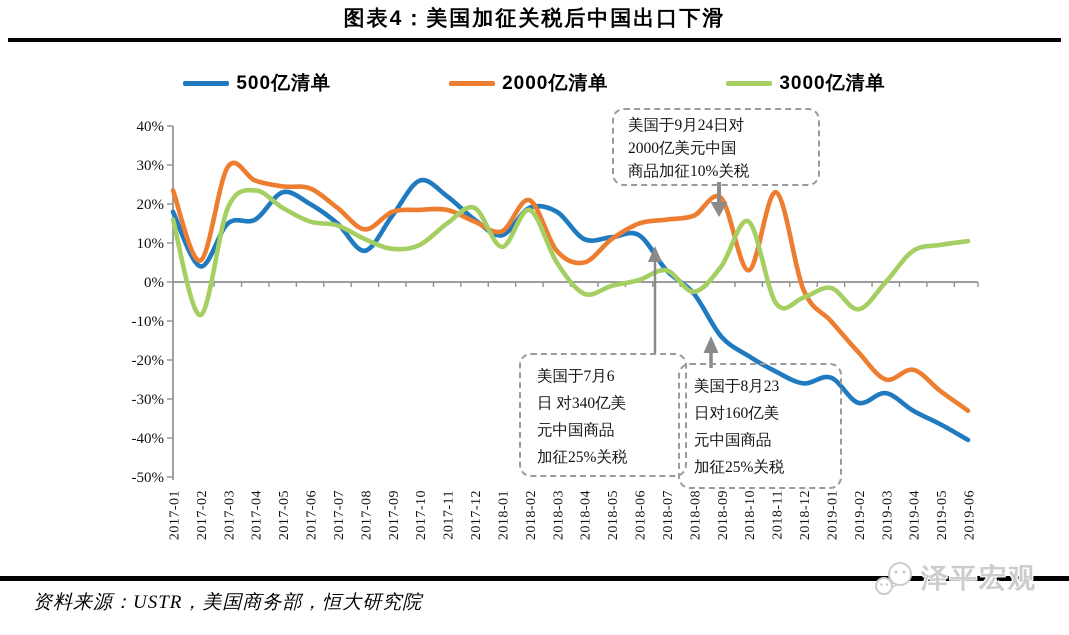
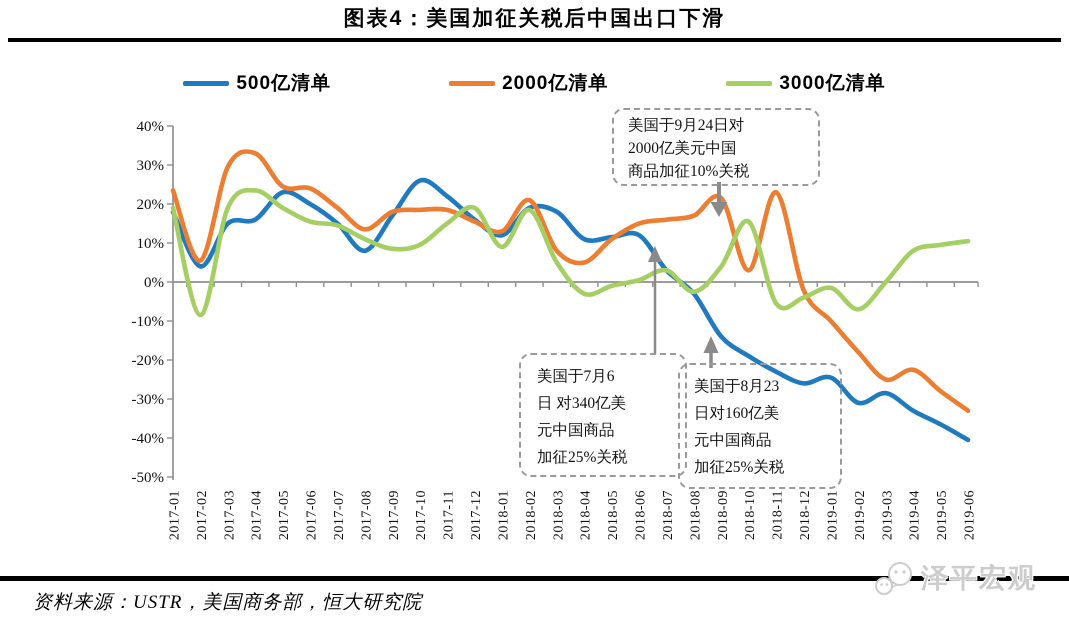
3000亿清单/2017-01: 16% -> 19%
2000亿清单/2017-04: 26% -> 33%
